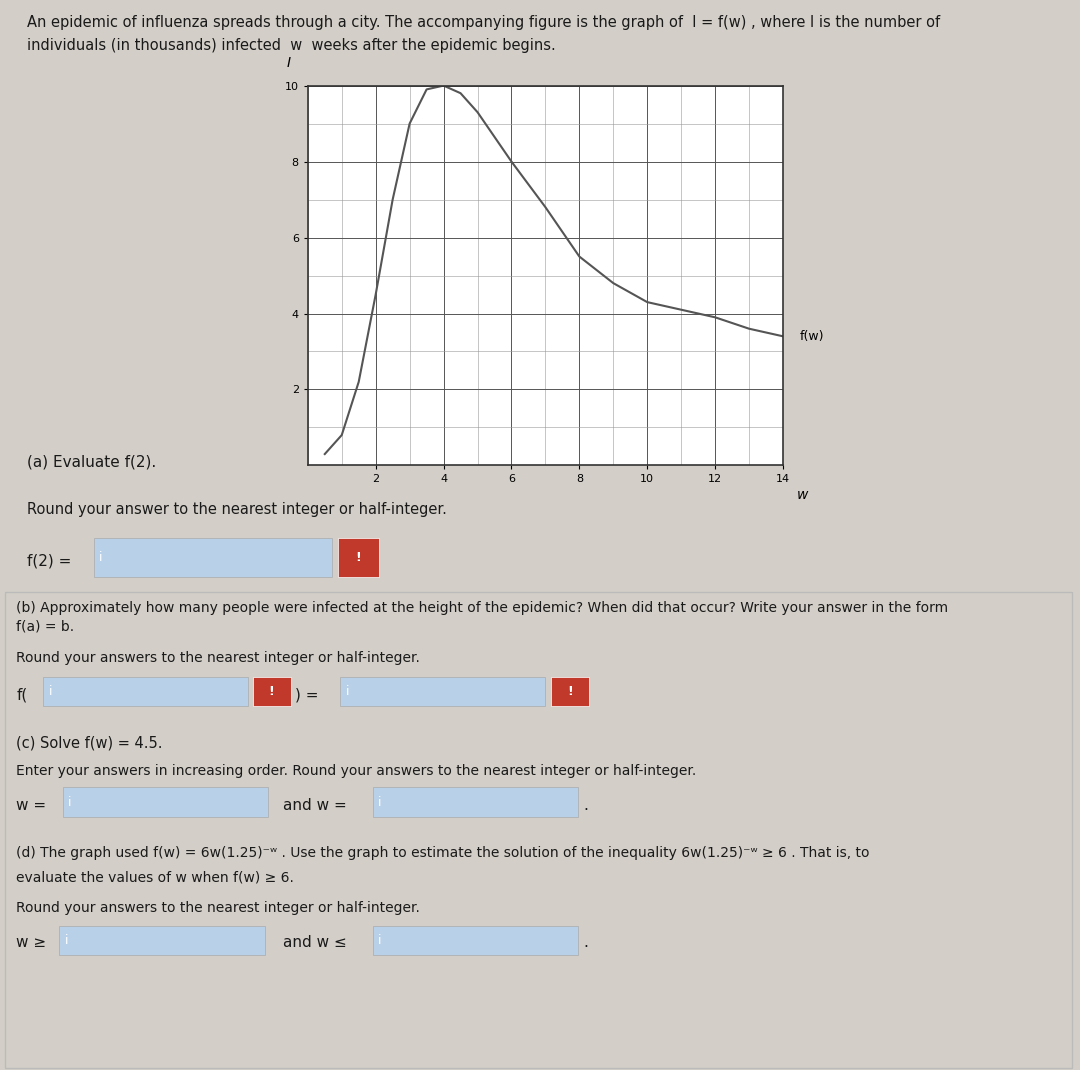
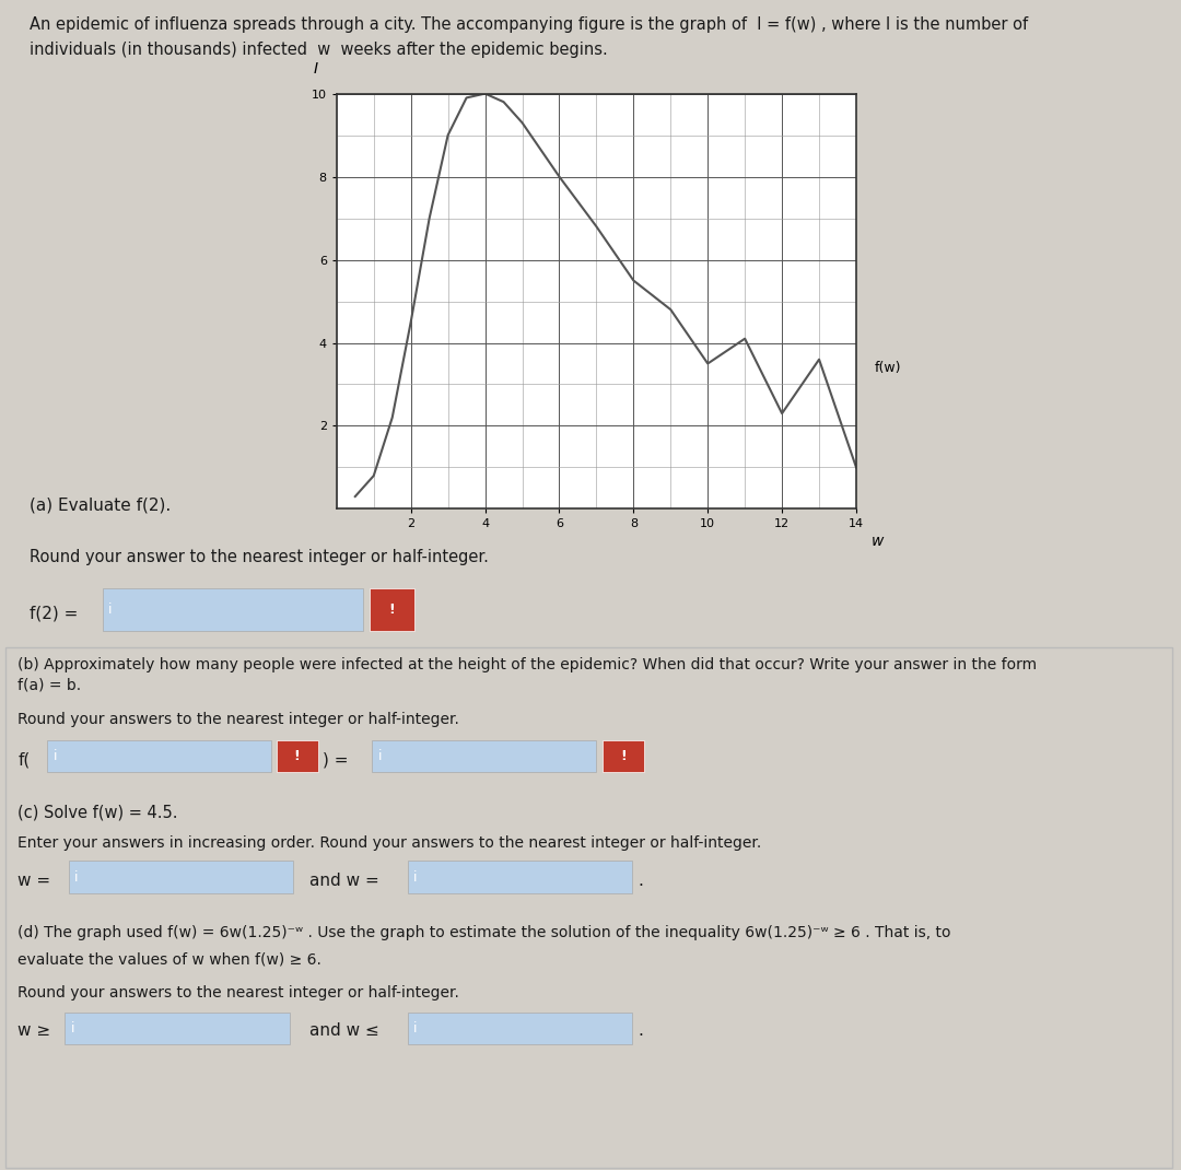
10: 4.3 -> 3.5
12: 3.9 -> 2.3
14: 3.4 -> 1.0
